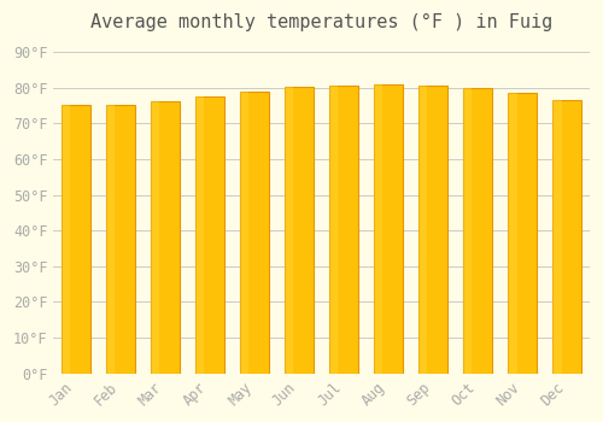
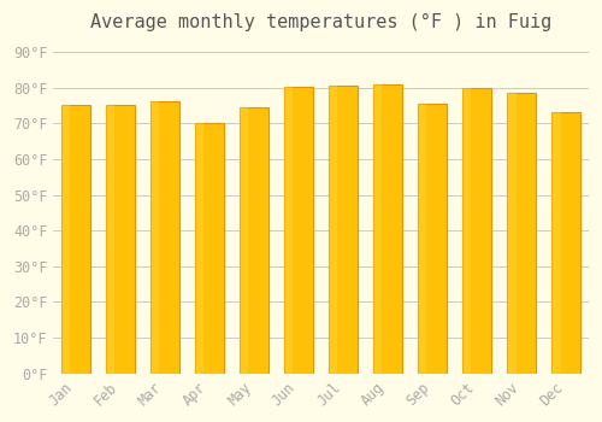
Apr: 77.5°F -> 70.0°F
May: 79.0°F -> 74.5°F
Sep: 80.5°F -> 75.5°F
Dec: 76.5°F -> 73.0°F
